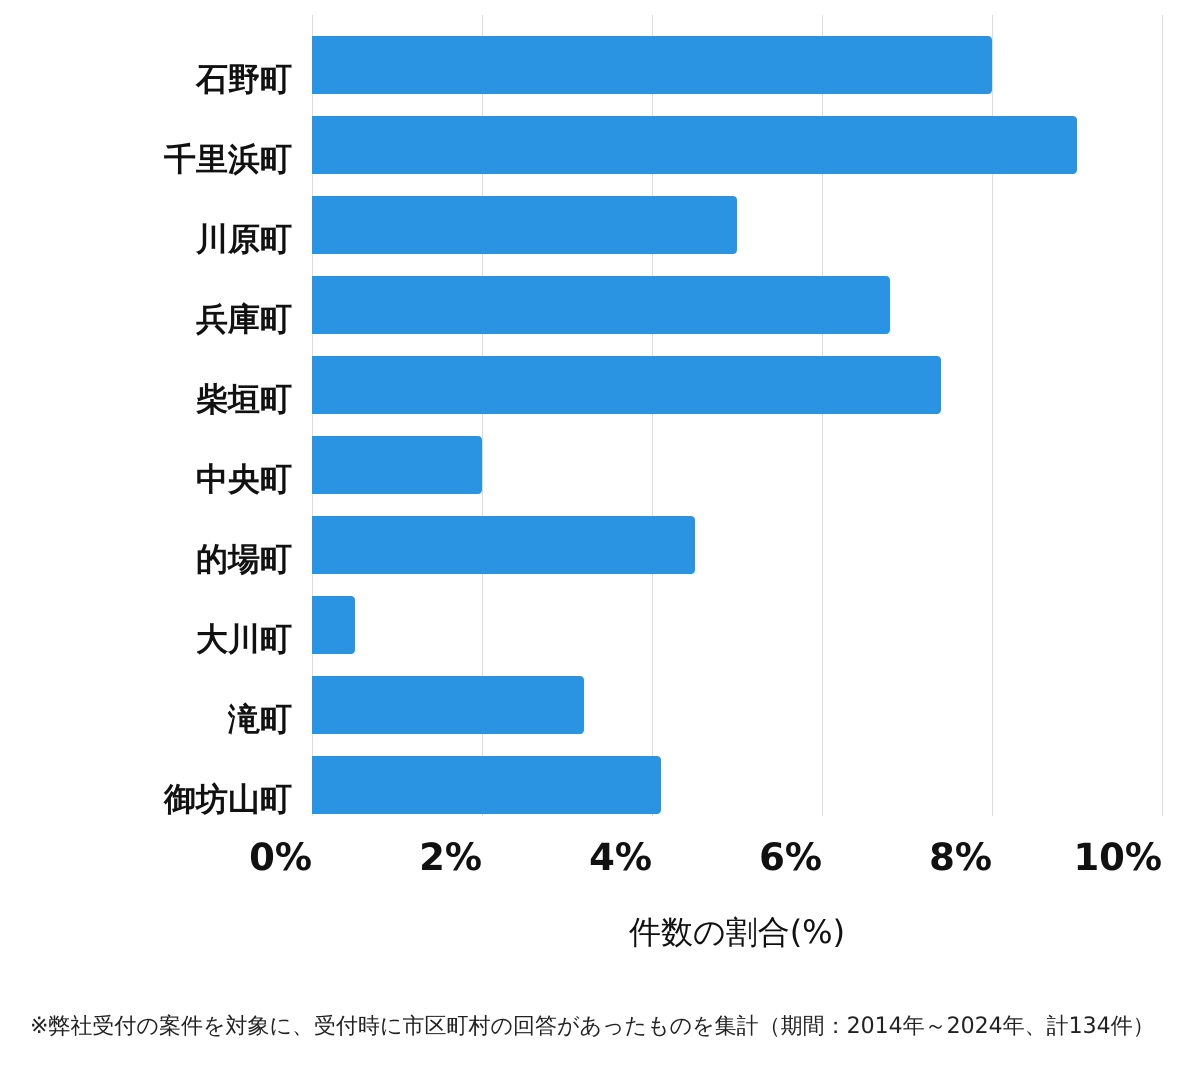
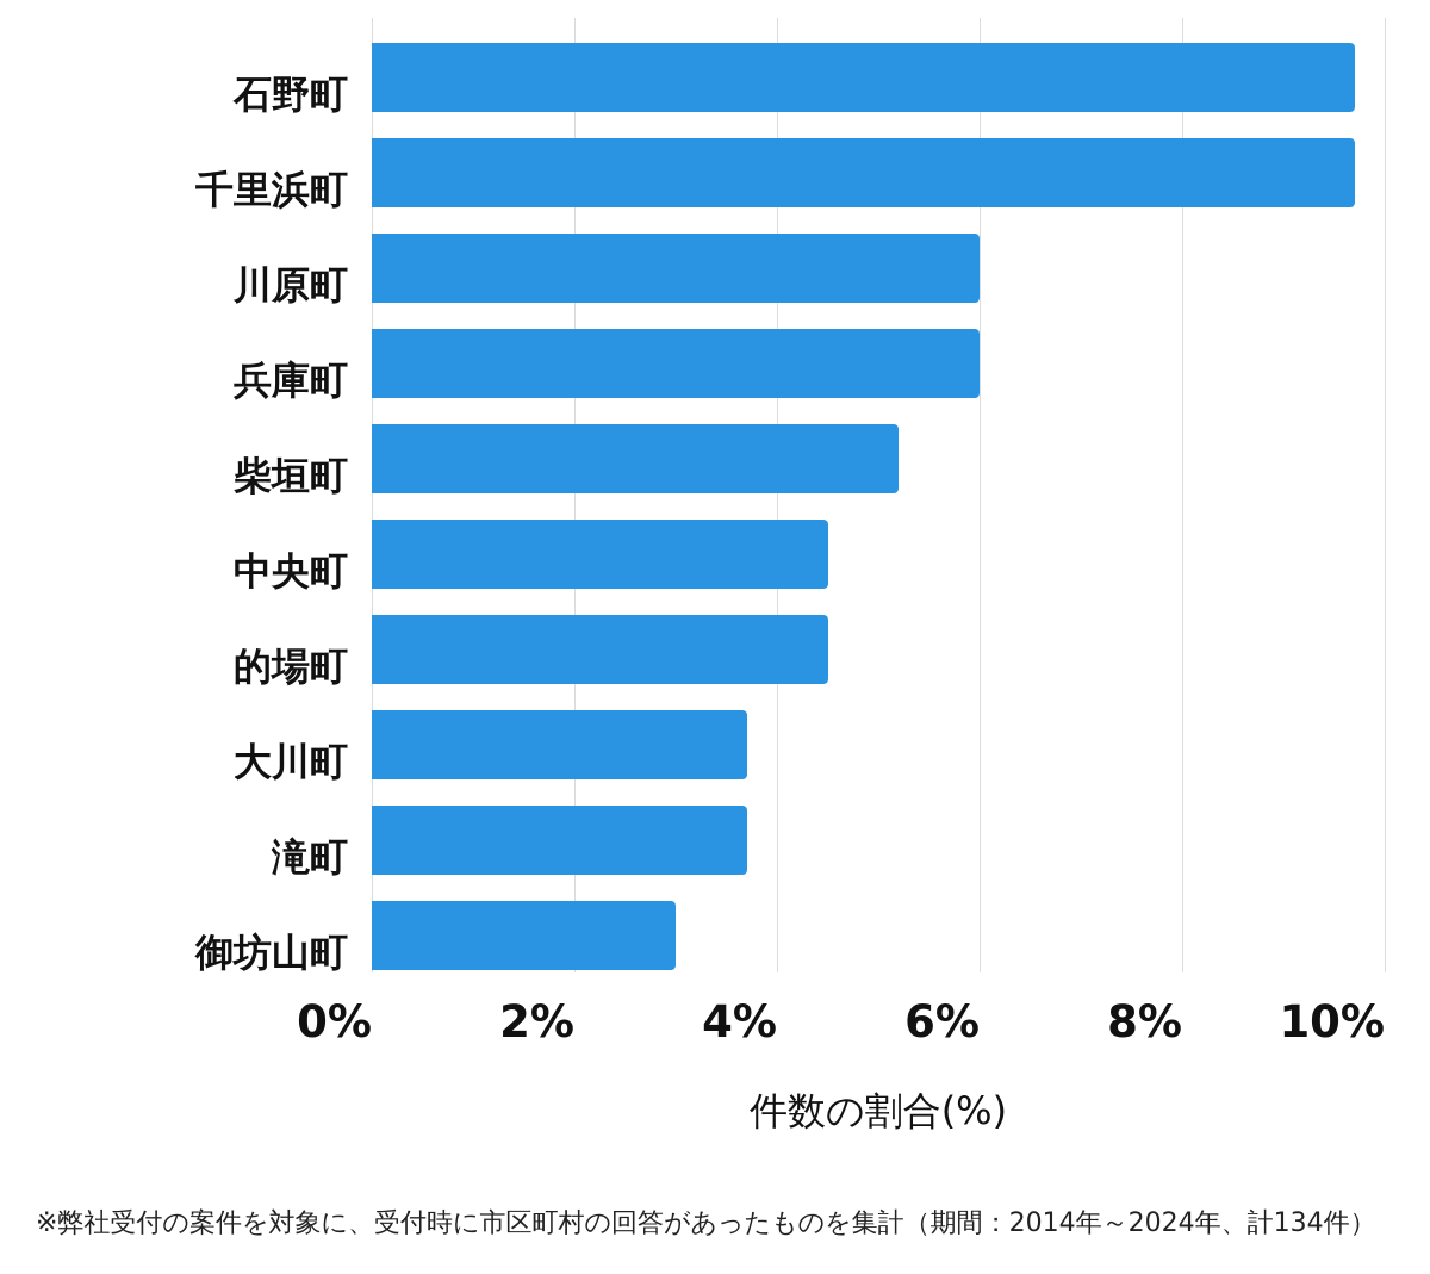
石野町: 8.0% -> 9.7%
千里浜町: 9.0% -> 9.7%
川原町: 5.0% -> 6.0%
兵庫町: 6.8% -> 6.0%
柴垣町: 7.4% -> 5.2%
中央町: 2.0% -> 4.5%
大川町: 0.5% -> 3.7%
滝町: 3.2% -> 3.7%
御坊山町: 4.1% -> 3.0%
